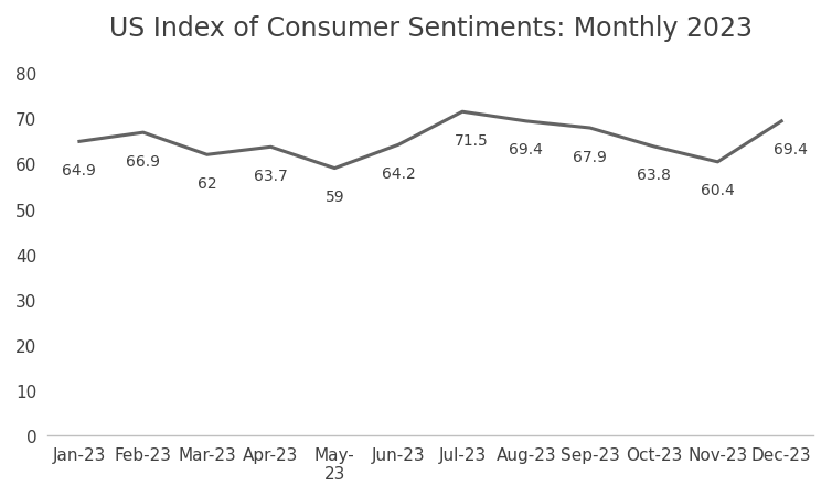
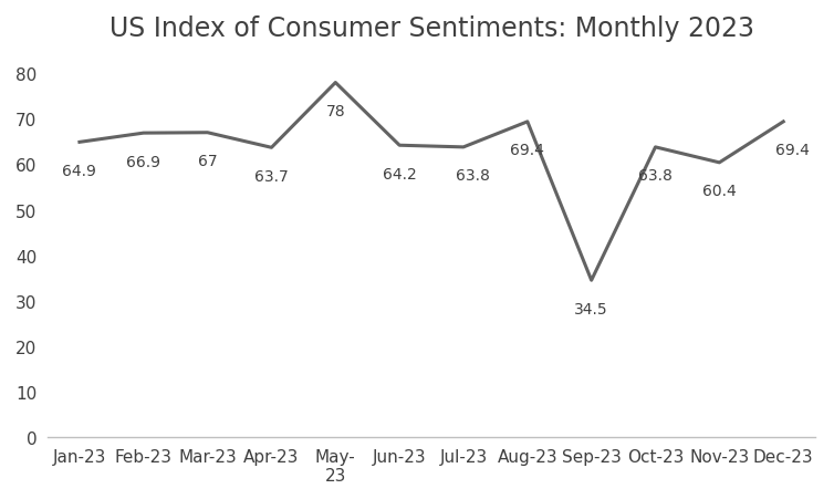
Mar-23: 62 -> 67
May- 23: 59 -> 78
Jul-23: 71.5 -> 63.8
Sep-23: 67.9 -> 34.5
